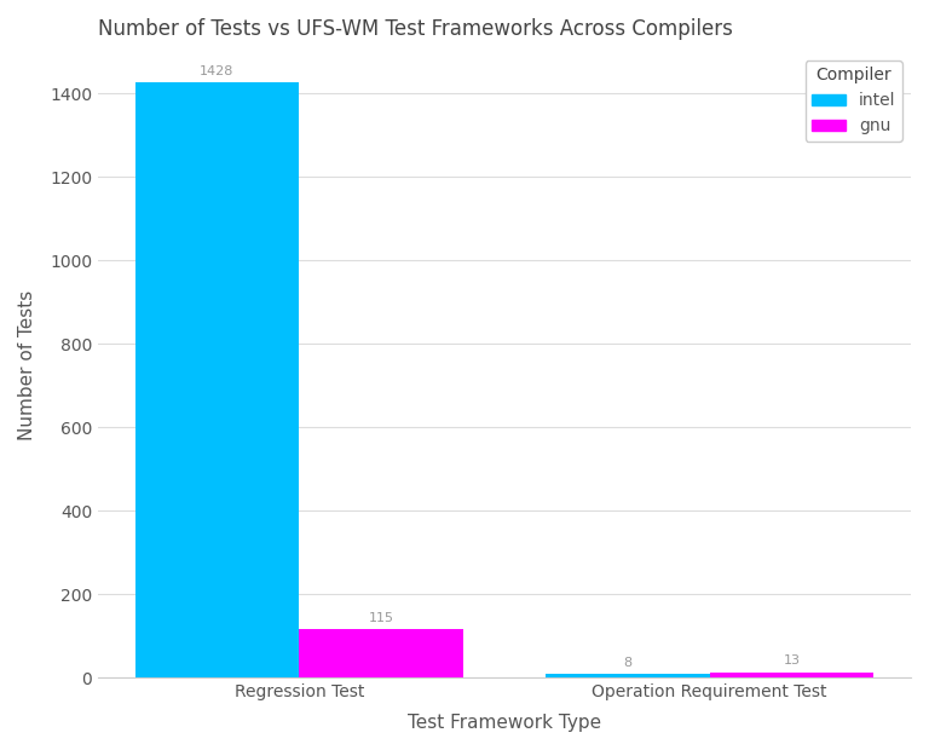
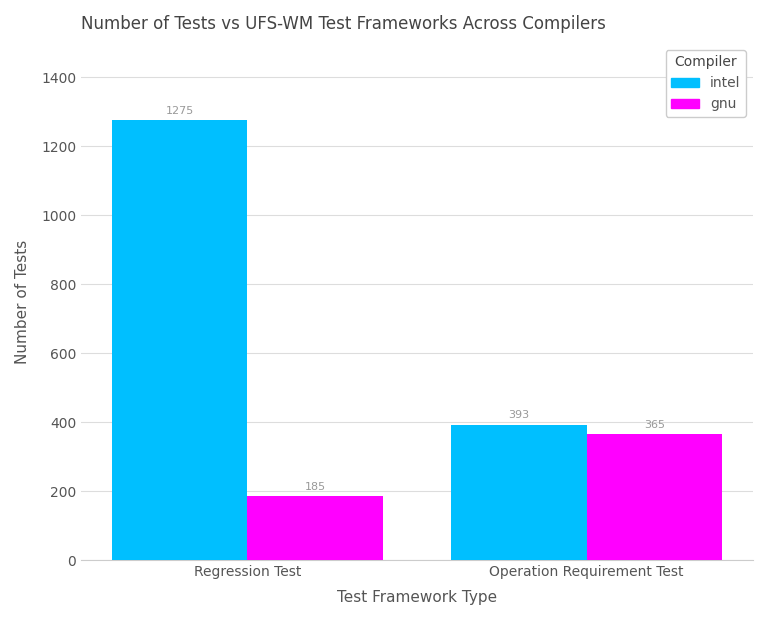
intel/Regression Test: 1428 -> 1275
gnu/Regression Test: 115 -> 185
intel/Operation Requirement Test: 8 -> 393
gnu/Operation Requirement Test: 13 -> 365
